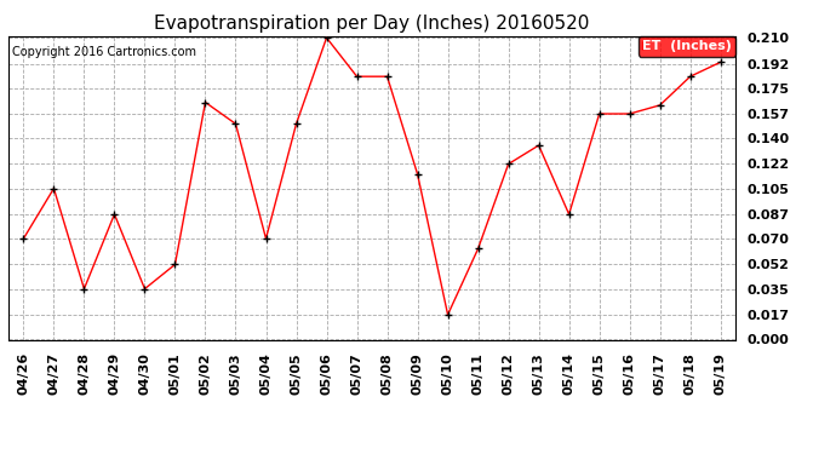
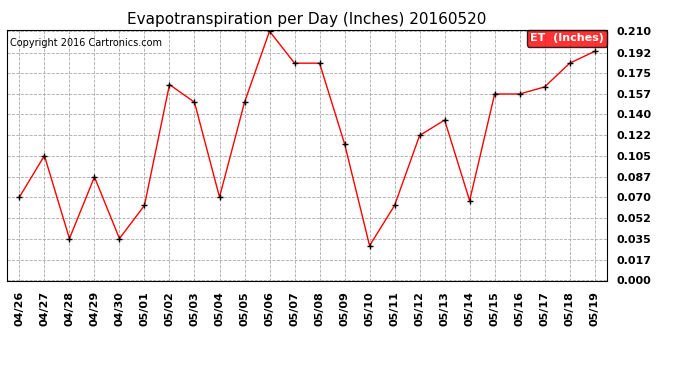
05/01: 0.052 -> 0.063
05/10: 0.017 -> 0.029
05/14: 0.087 -> 0.067
